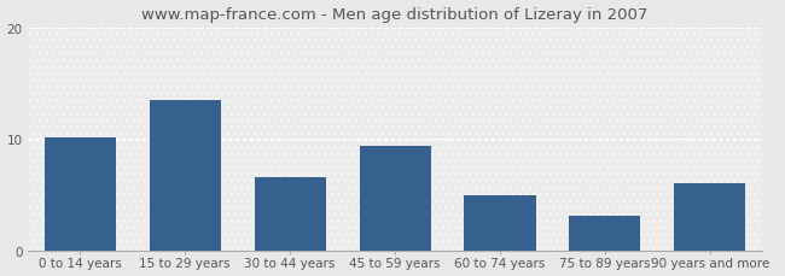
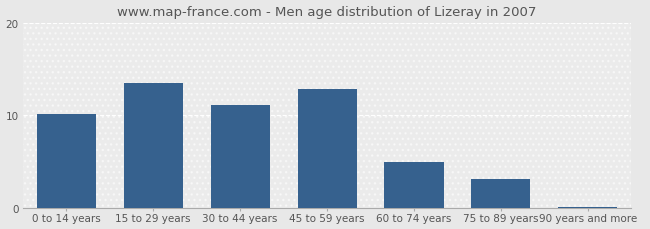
30 to 44 years: 6.6 -> 11.1
45 to 59 years: 9.4 -> 12.8
90 years and more: 6.0 -> 0.1
